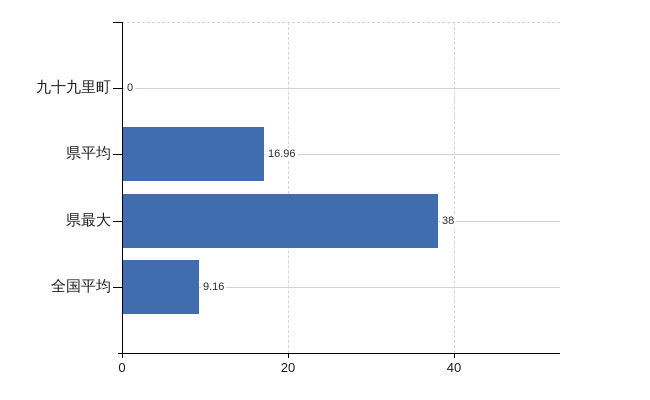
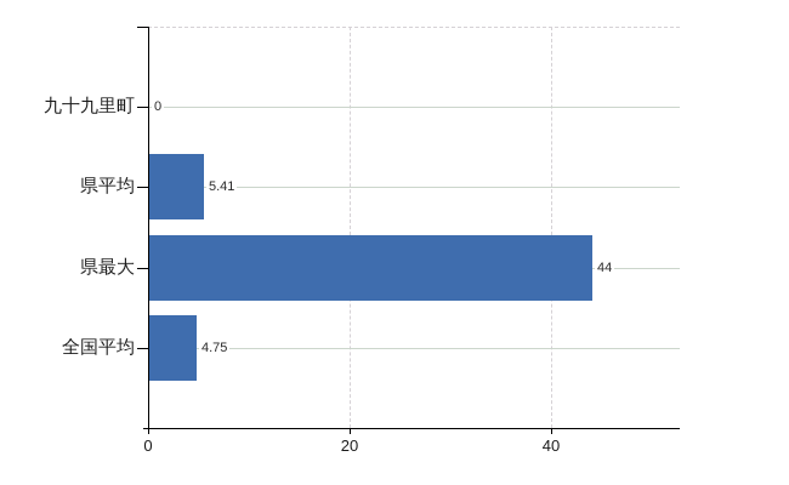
県平均: 16.96 -> 5.41
県最大: 38 -> 44
全国平均: 9.16 -> 4.75
